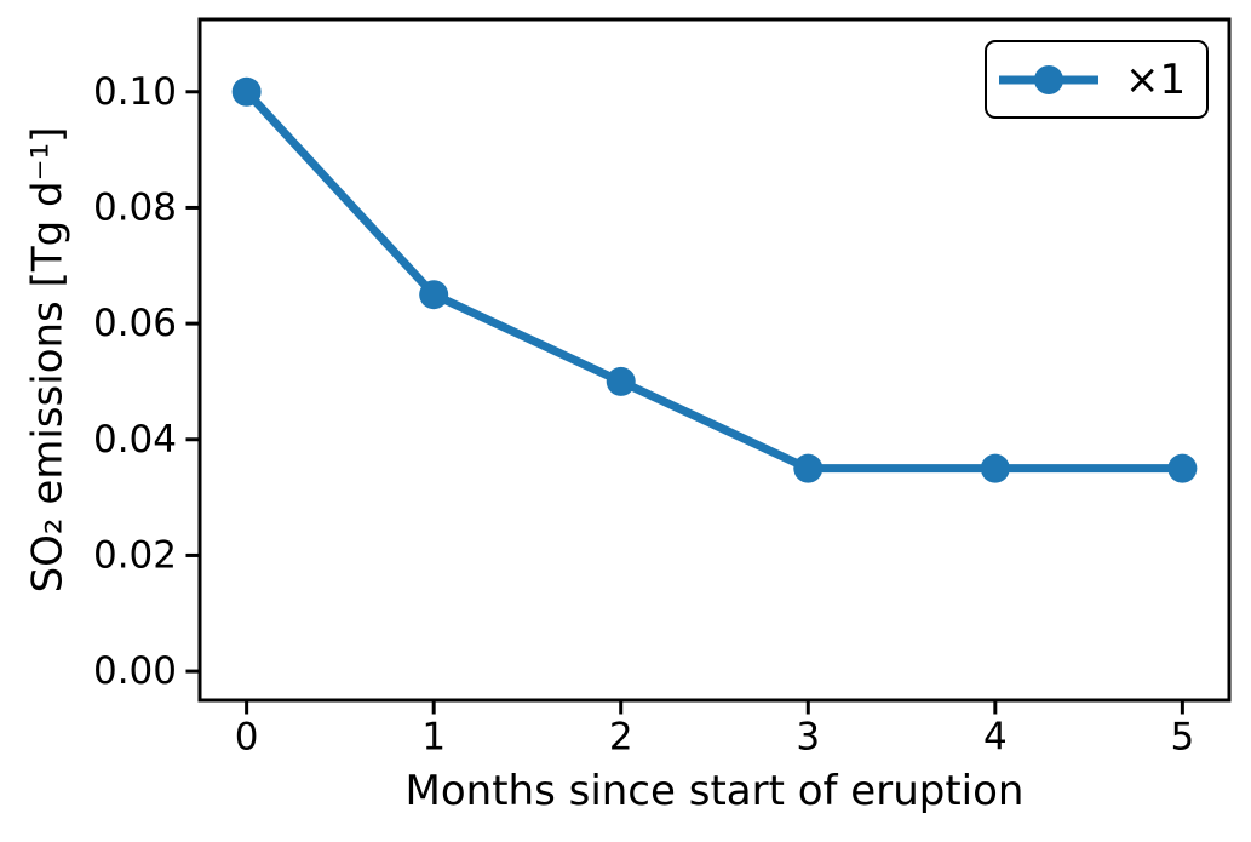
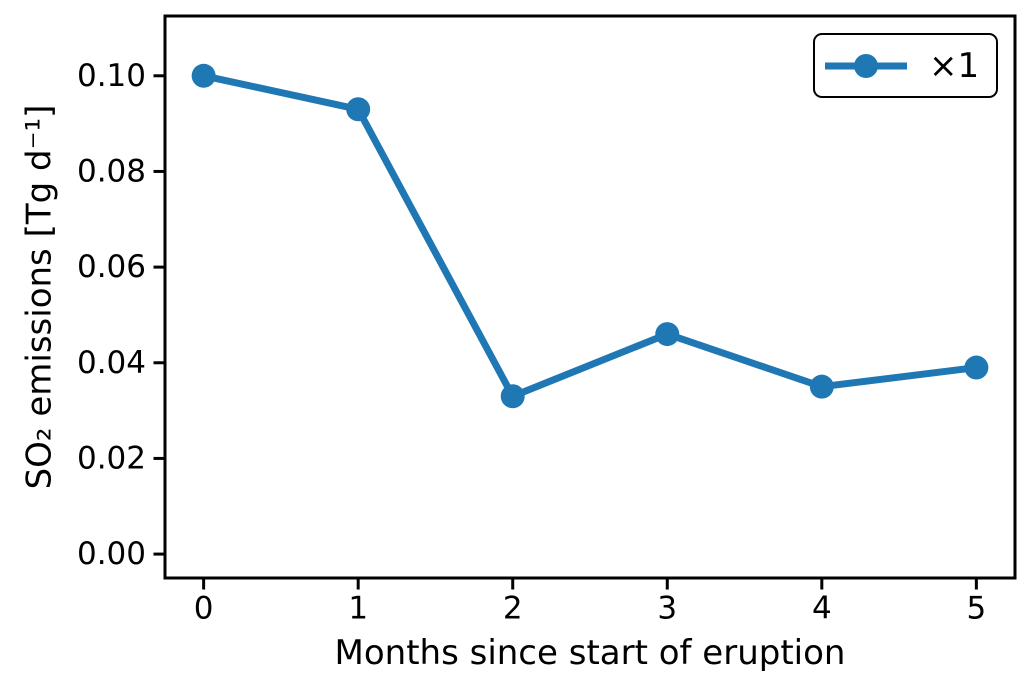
1: 0.065 -> 0.093
2: 0.050 -> 0.033
3: 0.035 -> 0.046
5: 0.035 -> 0.039
